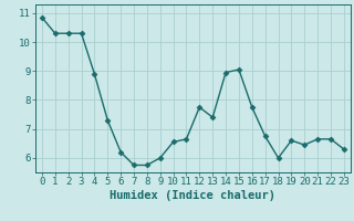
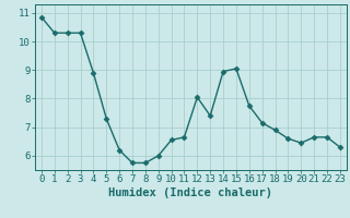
12: 7.75 -> 8.05
17: 6.75 -> 7.15
18: 6.00 -> 6.90
